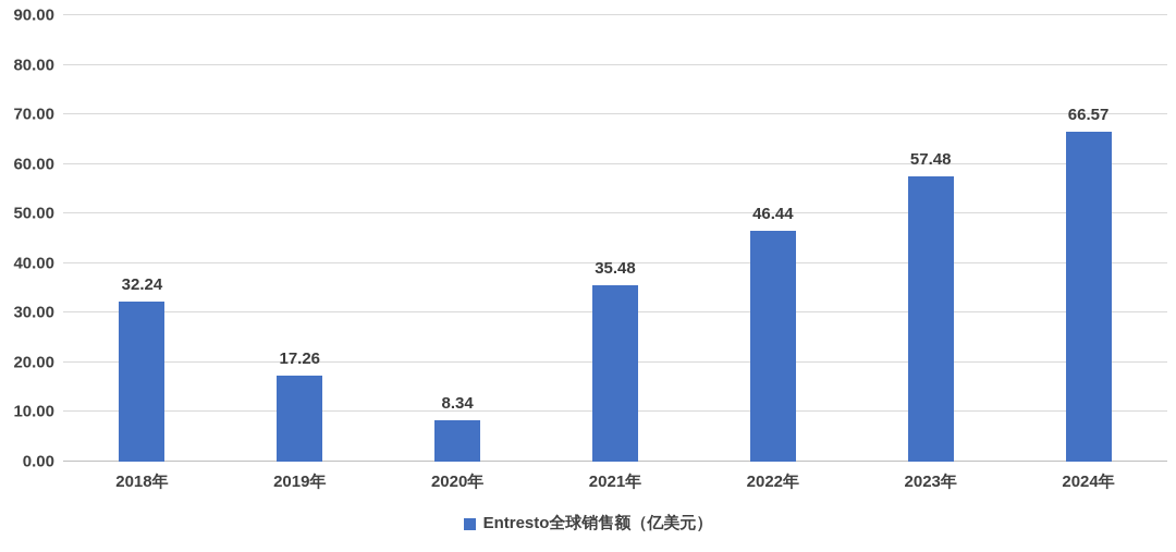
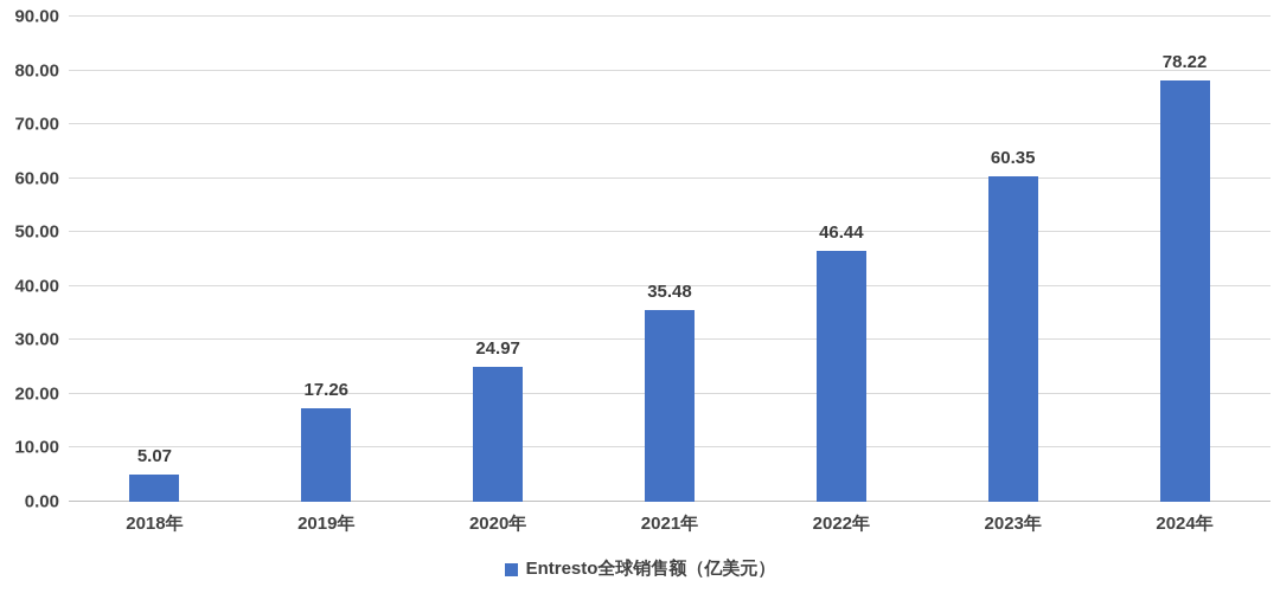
2018年: 32.24 -> 5.07
2020年: 8.34 -> 24.97
2023年: 57.48 -> 60.35
2024年: 66.57 -> 78.22
